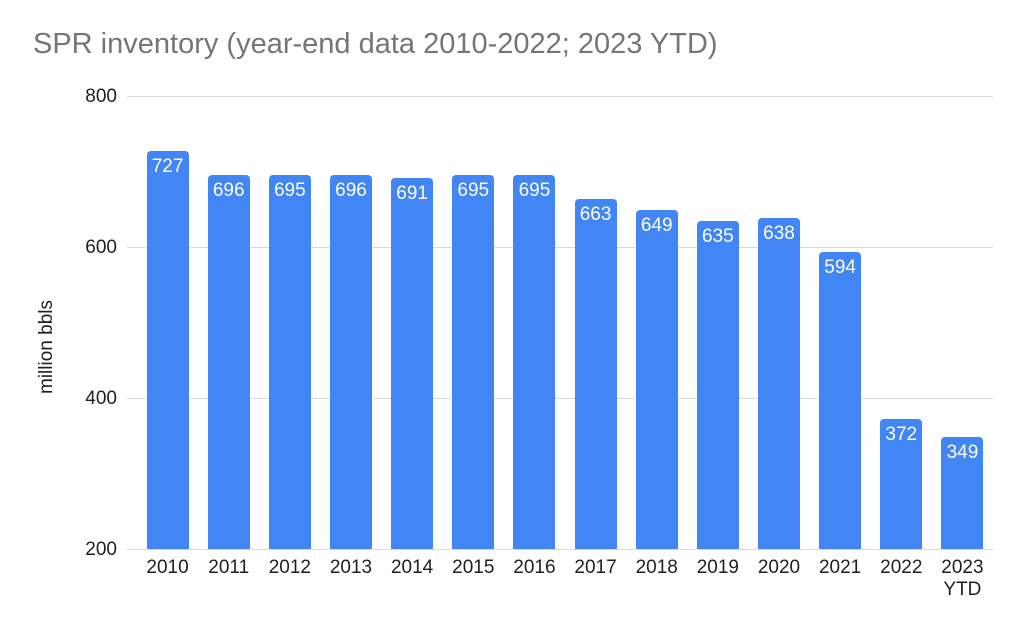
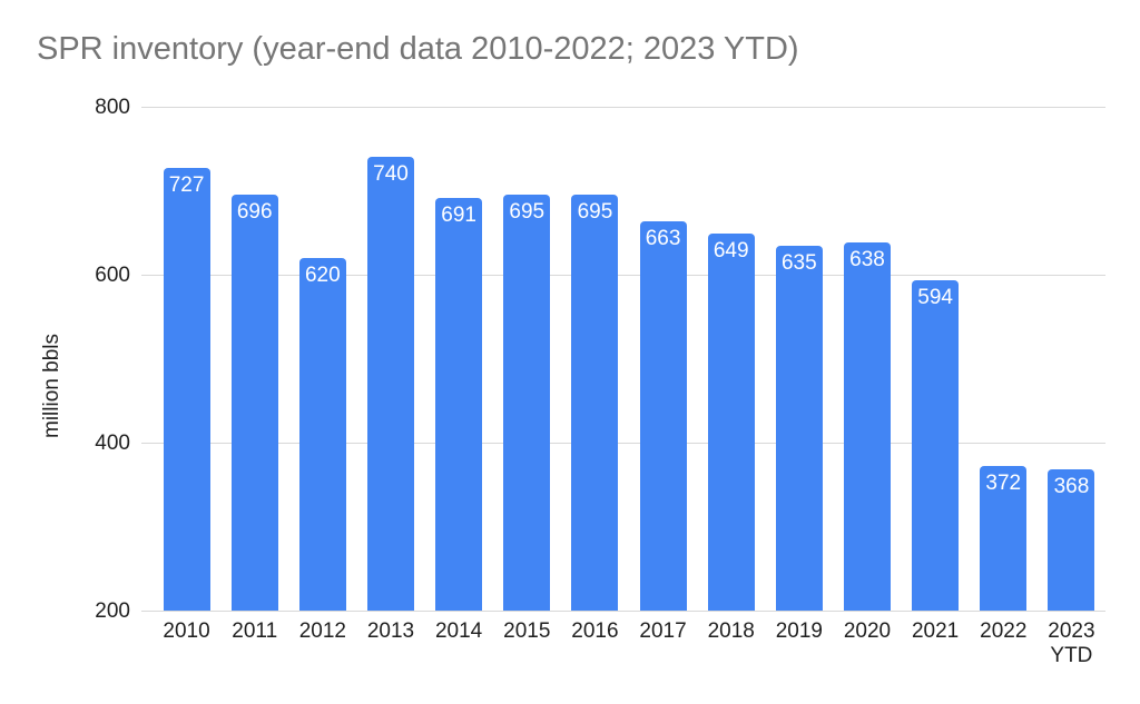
2012: 695 -> 620
2013: 696 -> 740
2023 YTD: 349 -> 368
